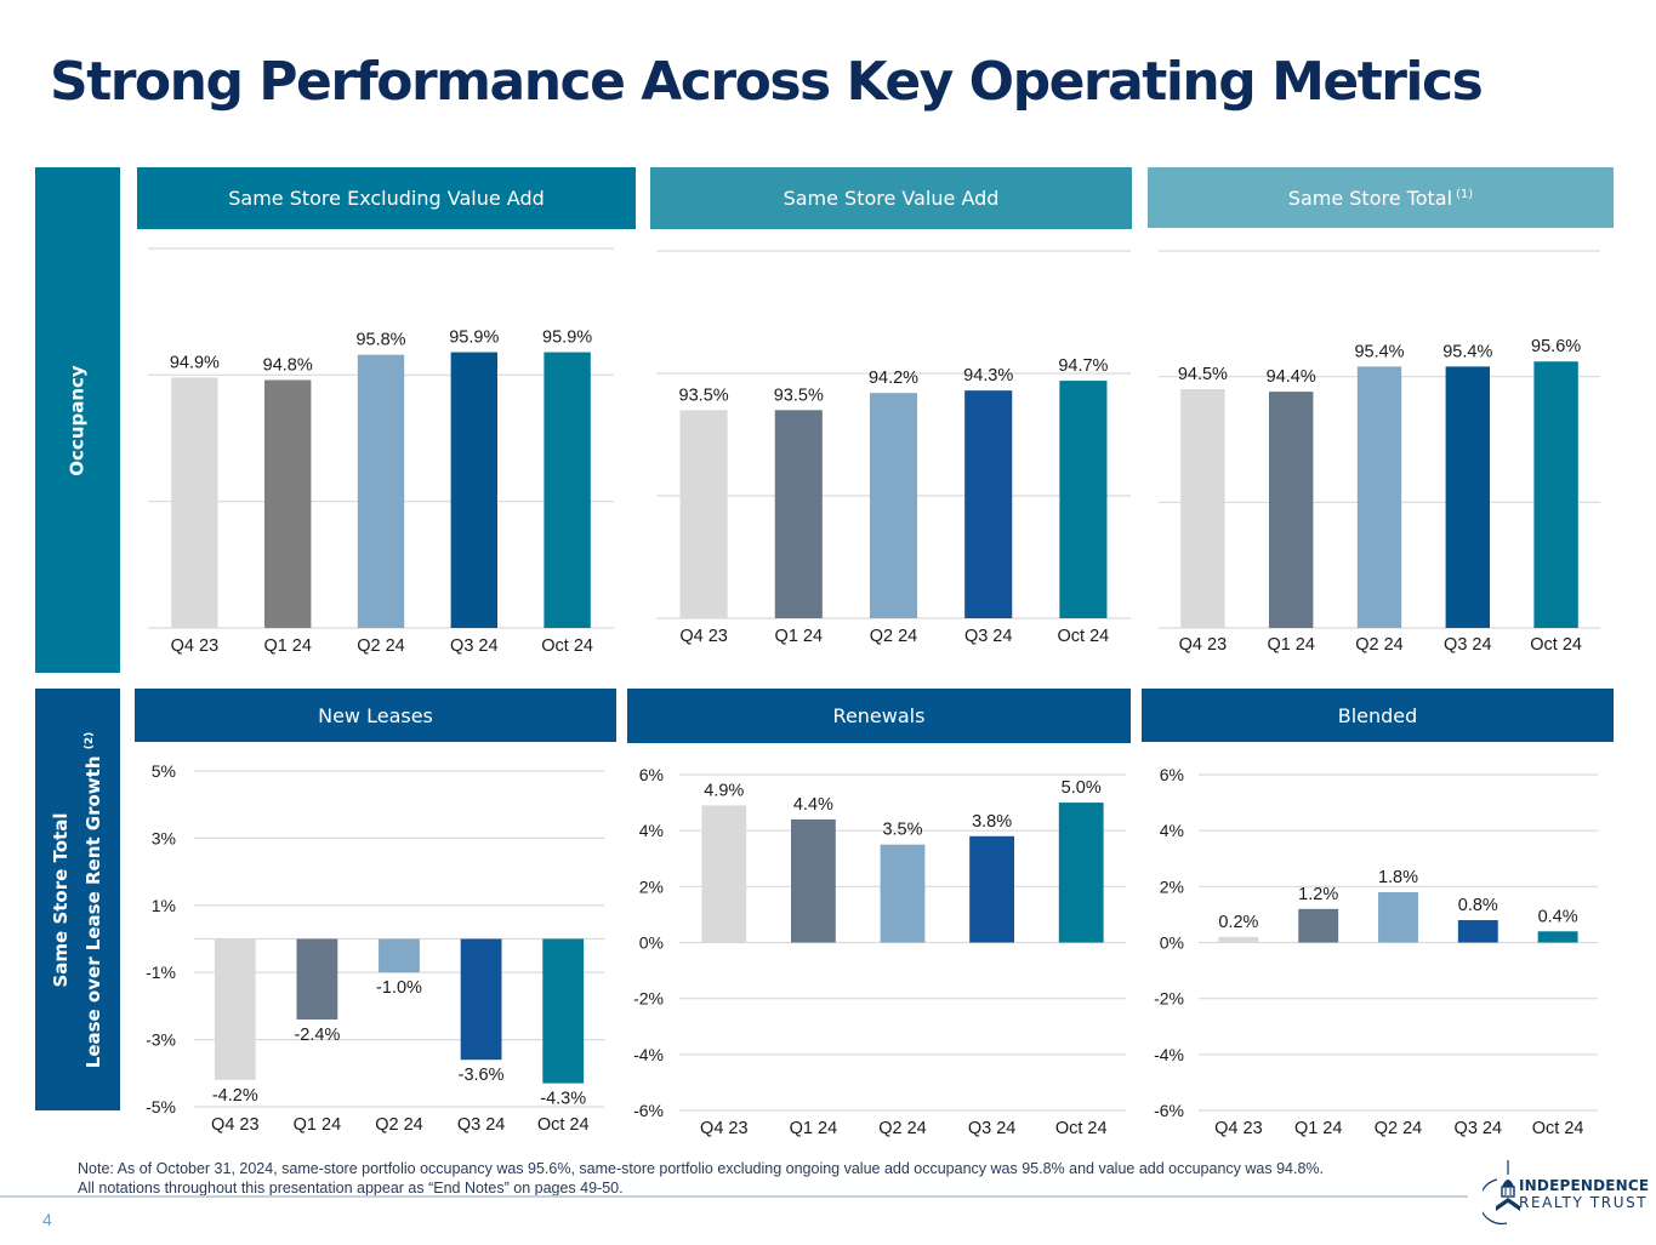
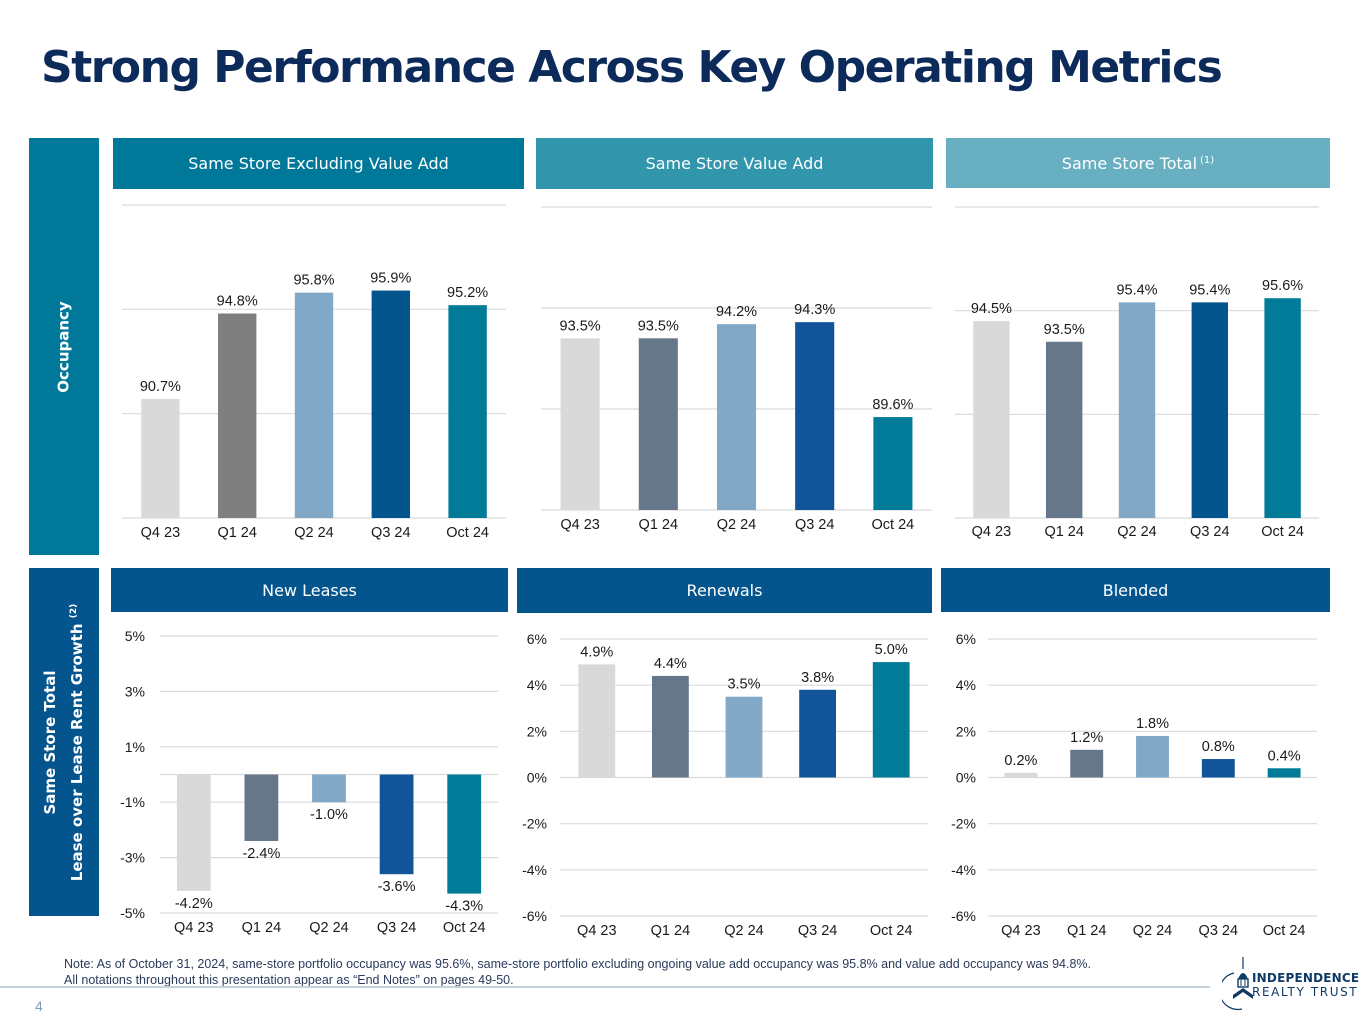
Same Store Excluding Value Add/Q4 23: 94.9% -> 90.7%
Same Store Excluding Value Add/Oct 24: 95.9% -> 95.2%
Same Store Value Add/Oct 24: 94.7% -> 89.6%
Same Store Total/Q1 24: 94.4% -> 93.5%
